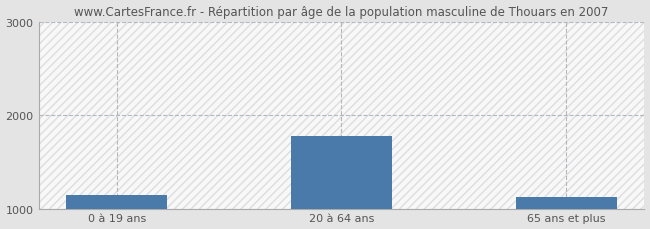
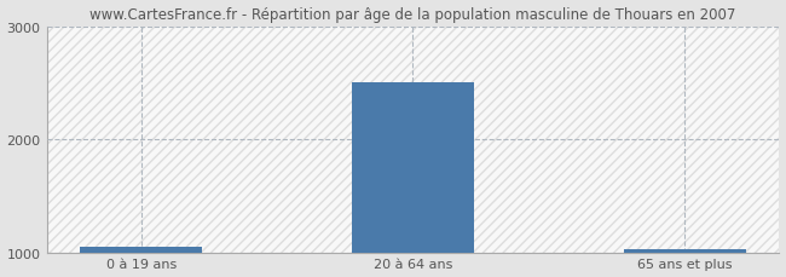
0 à 19 ans: 1140 -> 1050
20 à 64 ans: 1780 -> 2500
65 ans et plus: 1120 -> 1030
